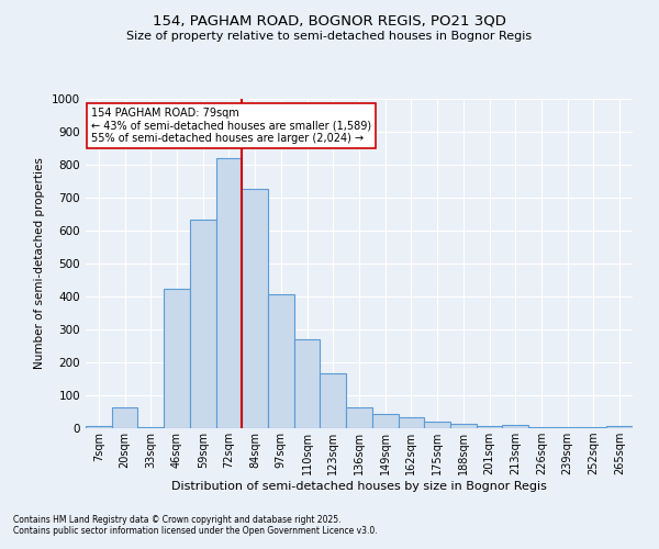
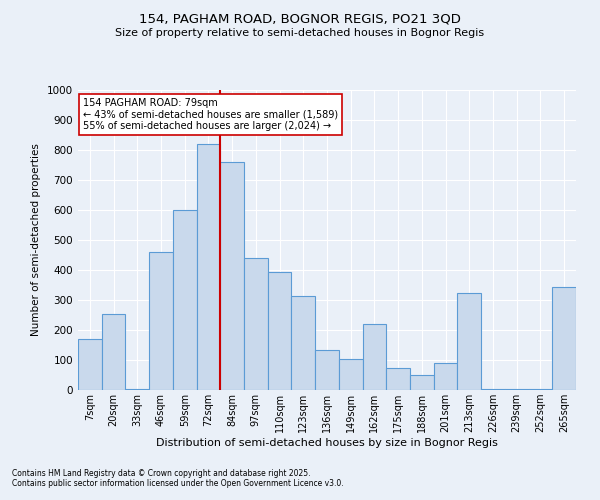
7sqm: 8 -> 170
20sqm: 63 -> 255
46sqm: 422 -> 460
59sqm: 634 -> 600
84sqm: 726 -> 760
97sqm: 408 -> 440
110sqm: 270 -> 395
123sqm: 168 -> 315
136sqm: 63 -> 135
149sqm: 42 -> 105
162sqm: 35 -> 220
175sqm: 20 -> 75
188sqm: 15 -> 50
201sqm: 8 -> 90
213sqm: 10 -> 325
265sqm: 8 -> 345
